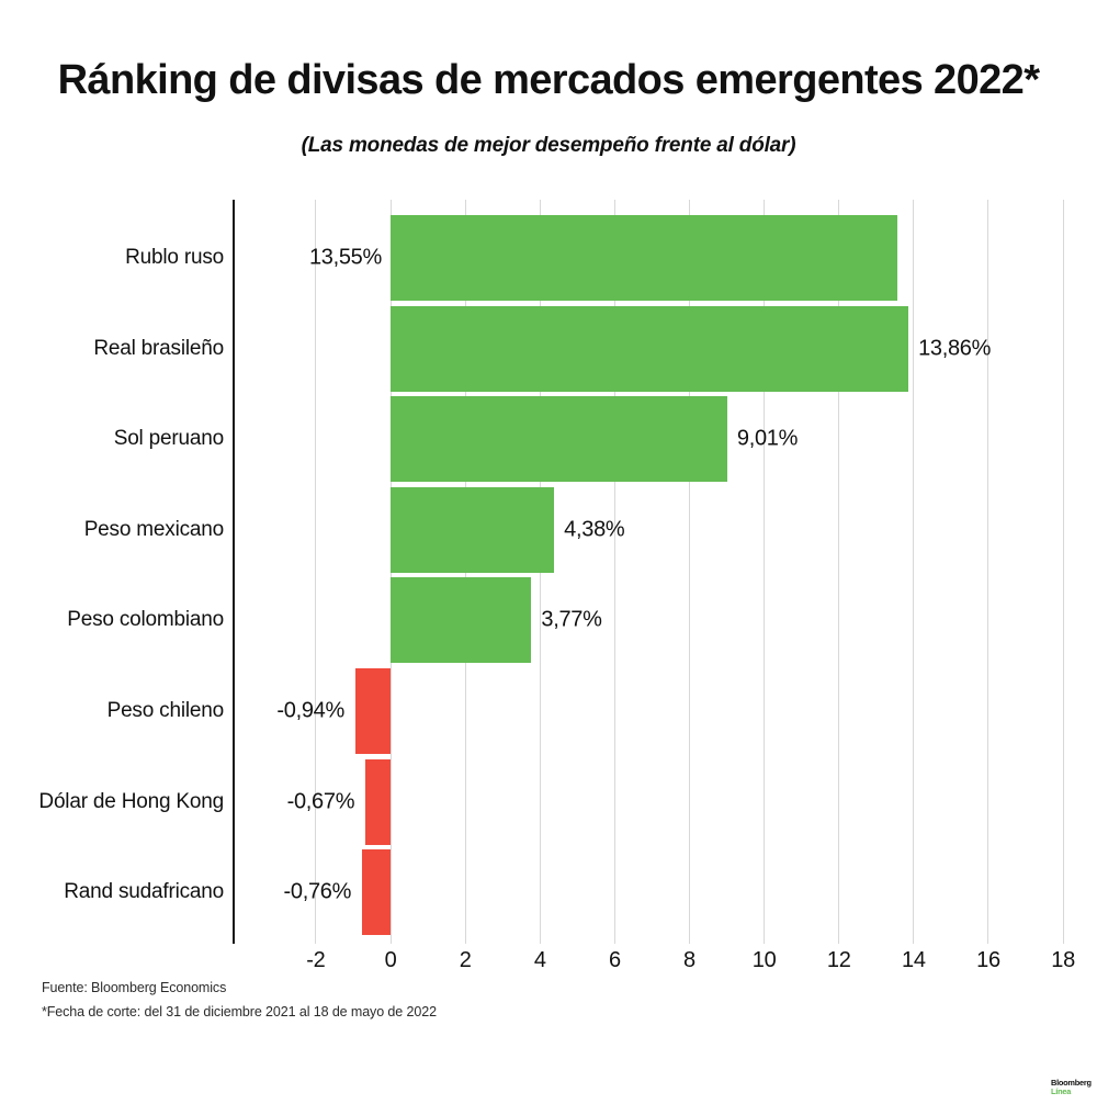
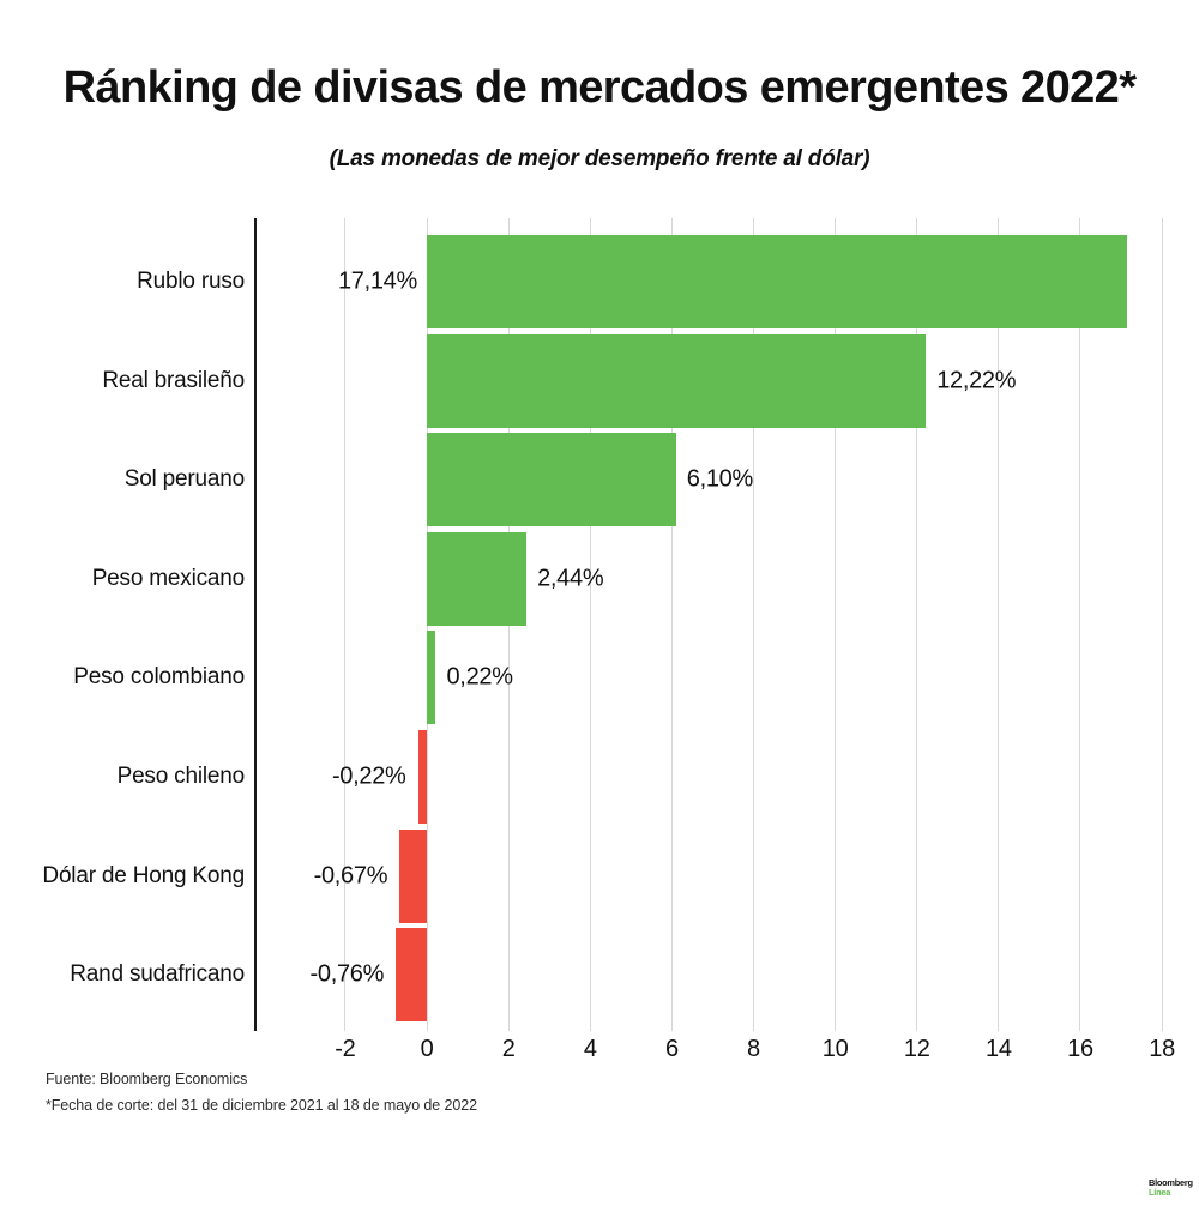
Rublo ruso: 13,55% -> 17,14%
Real brasileño: 13,86% -> 12,22%
Sol peruano: 9,01% -> 6,10%
Peso mexicano: 4,38% -> 2,44%
Peso colombiano: 3,77% -> 0,22%
Peso chileno: -0,94% -> -0,22%
